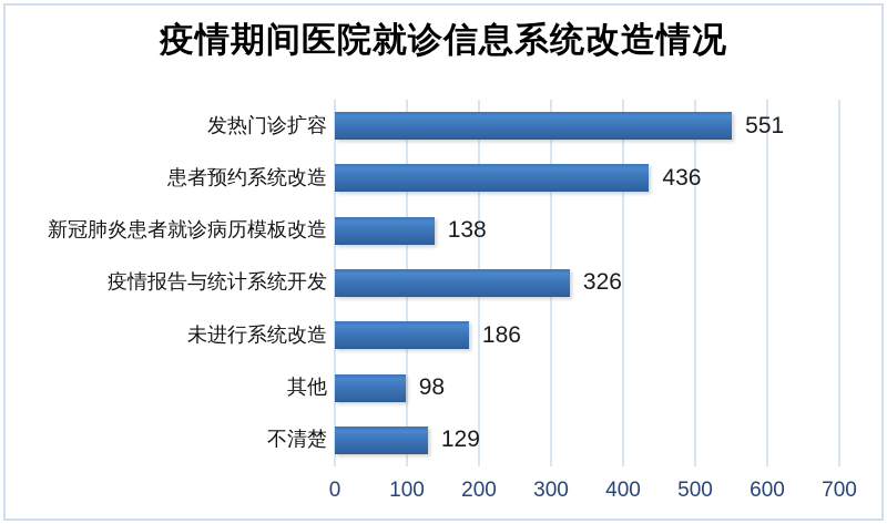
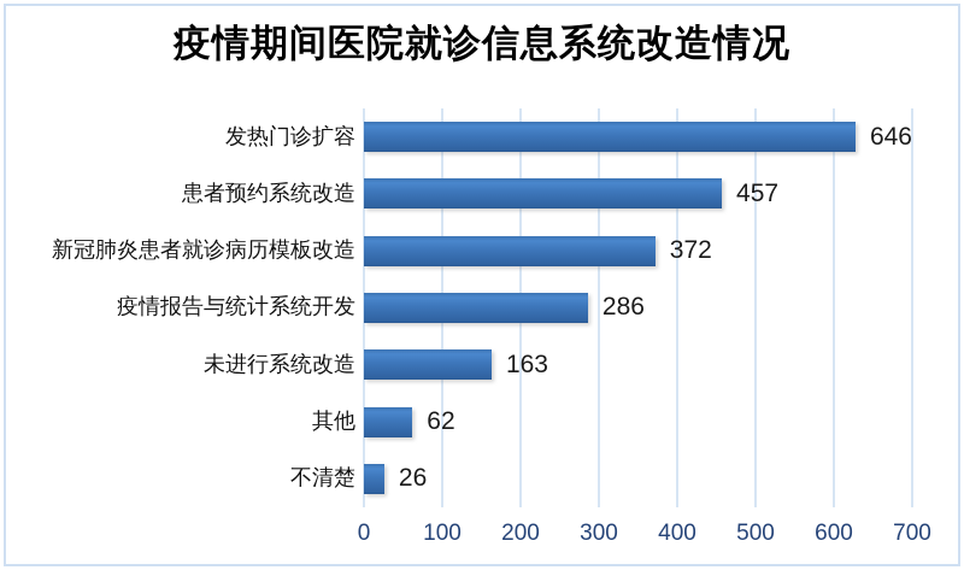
发热门诊扩容: 551 -> 646
患者预约系统改造: 436 -> 457
新冠肺炎患者就诊病历模板改造: 138 -> 372
疫情报告与统计系统开发: 326 -> 286
未进行系统改造: 186 -> 163
其他: 98 -> 62
不清楚: 129 -> 26
